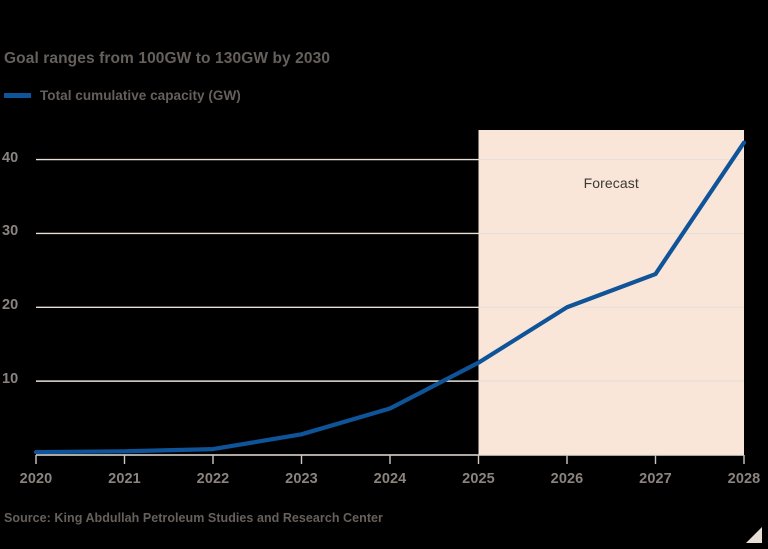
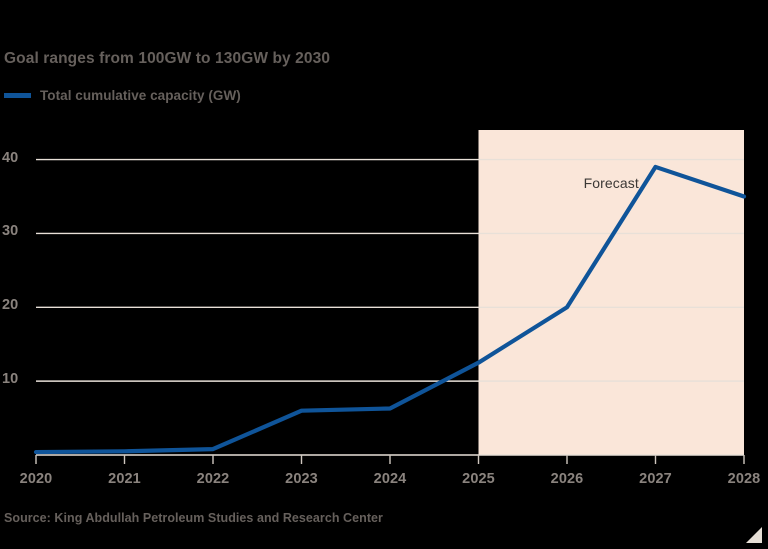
2023: 3 -> 6
2027: 24 -> 39
2028: 42 -> 35
